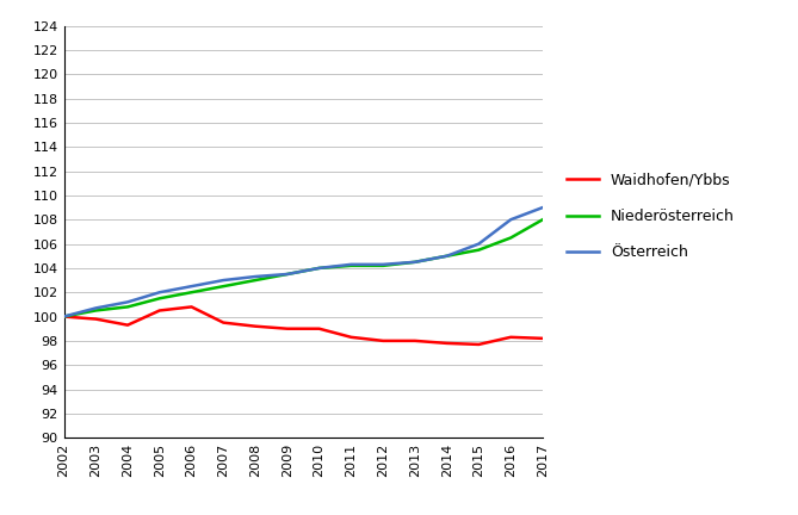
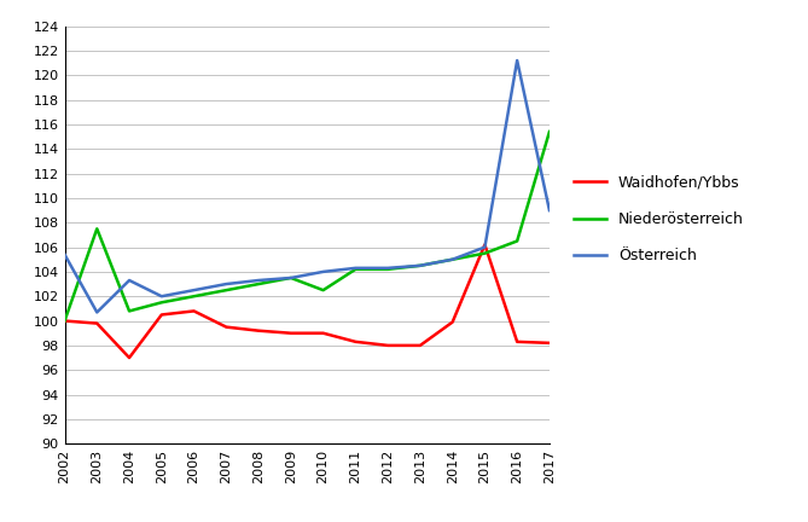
Österreich/2002: 100.0 -> 105.4
Niederösterreich/2003: 100.5 -> 107.5
Waidhofen/Ybbs/2004: 99.3 -> 97.0
Österreich/2004: 101.2 -> 103.3
Niederösterreich/2010: 104.0 -> 102.5
Waidhofen/Ybbs/2014: 97.8 -> 99.9
Waidhofen/Ybbs/2015: 97.7 -> 106.2
Österreich/2016: 108.0 -> 121.2
Niederösterreich/2017: 108.0 -> 115.4
